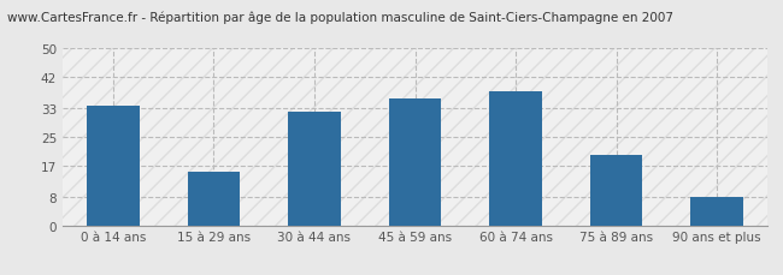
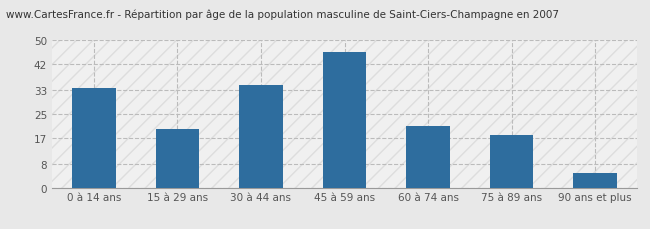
15 à 29 ans: 15 -> 20
30 à 44 ans: 32 -> 35
45 à 59 ans: 36 -> 46
60 à 74 ans: 38 -> 21
75 à 89 ans: 20 -> 18
90 ans et plus: 8 -> 5
